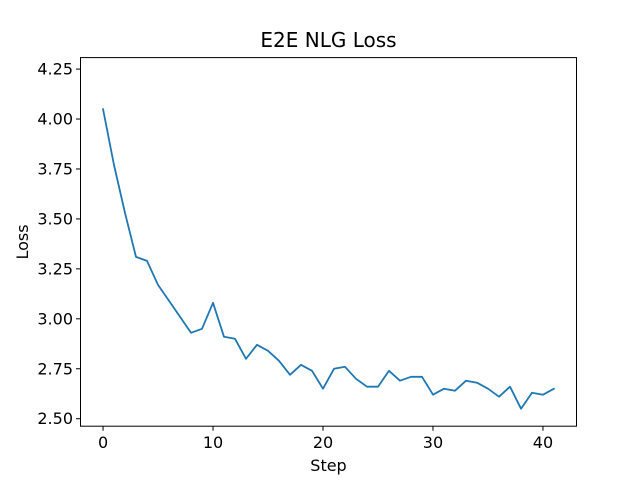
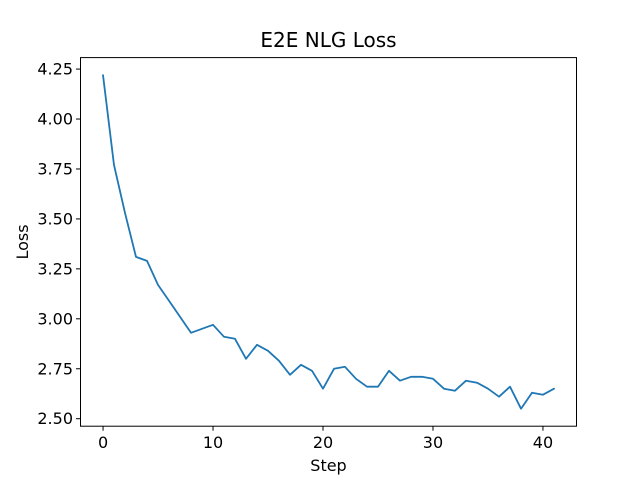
0: 4.05 -> 4.22
10: 3.08 -> 2.97
30: 2.62 -> 2.70
